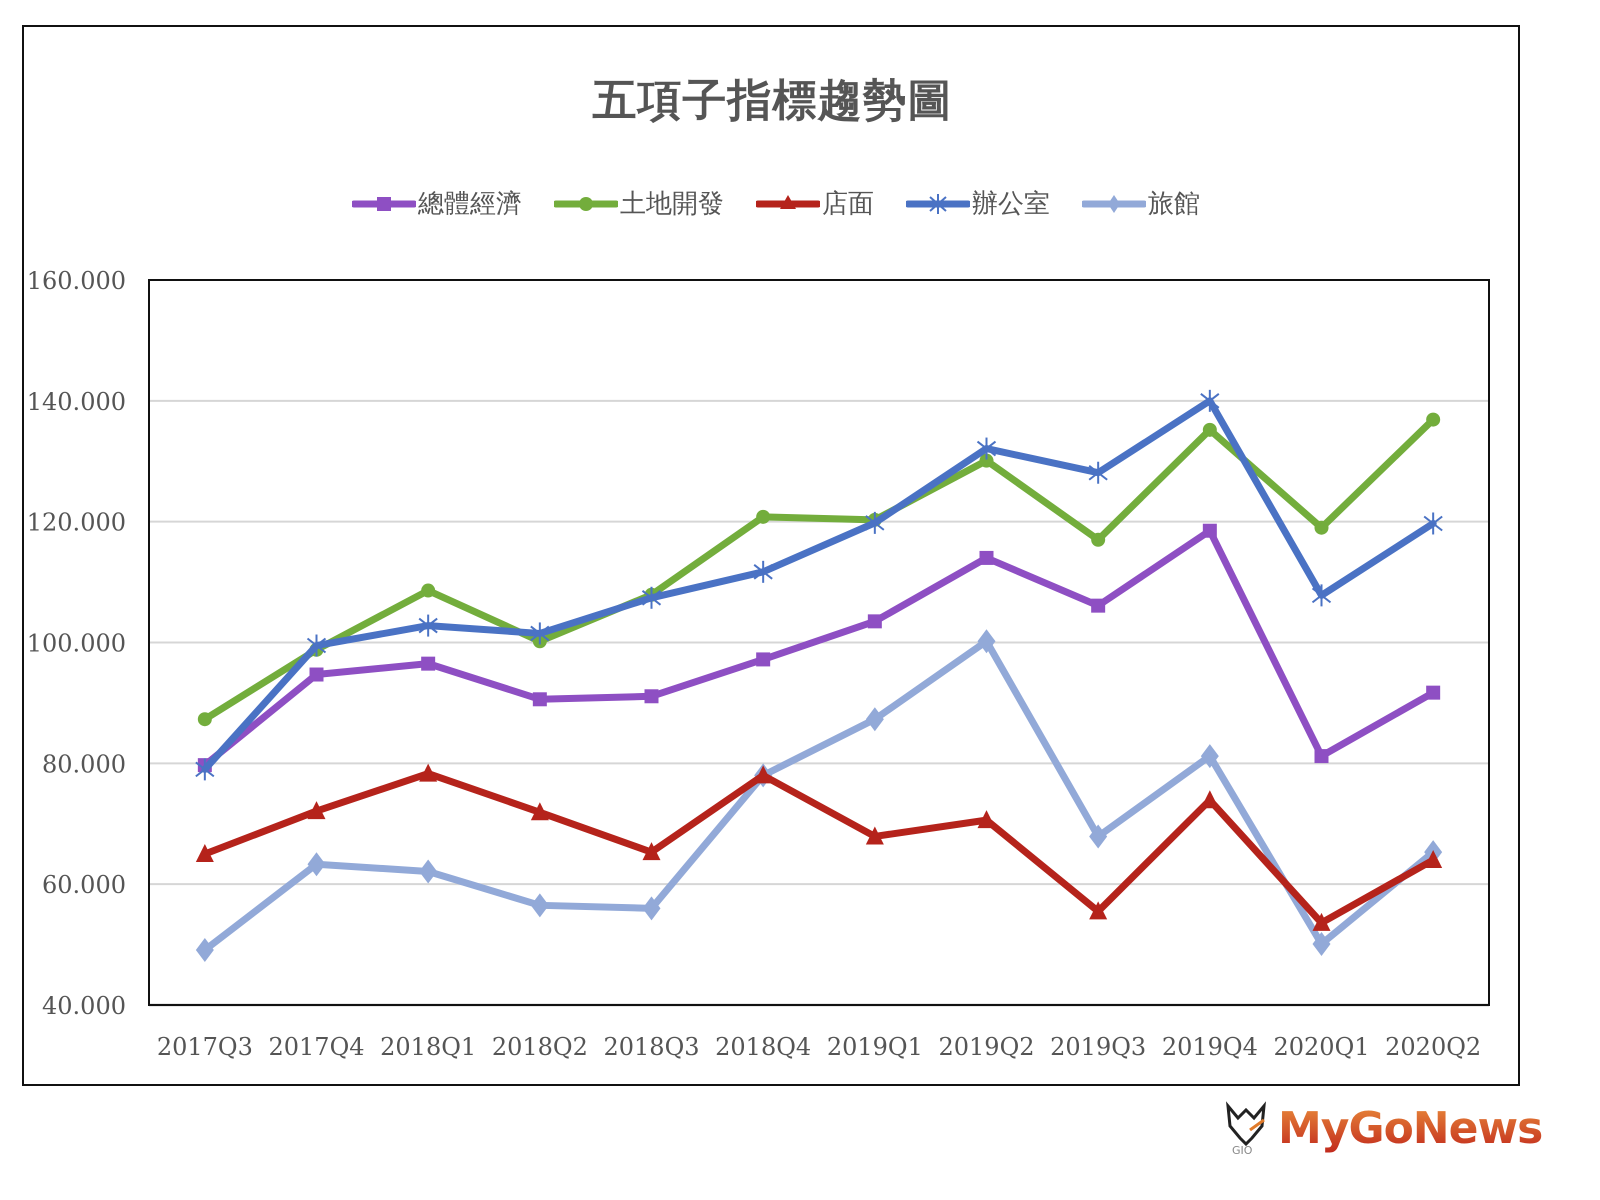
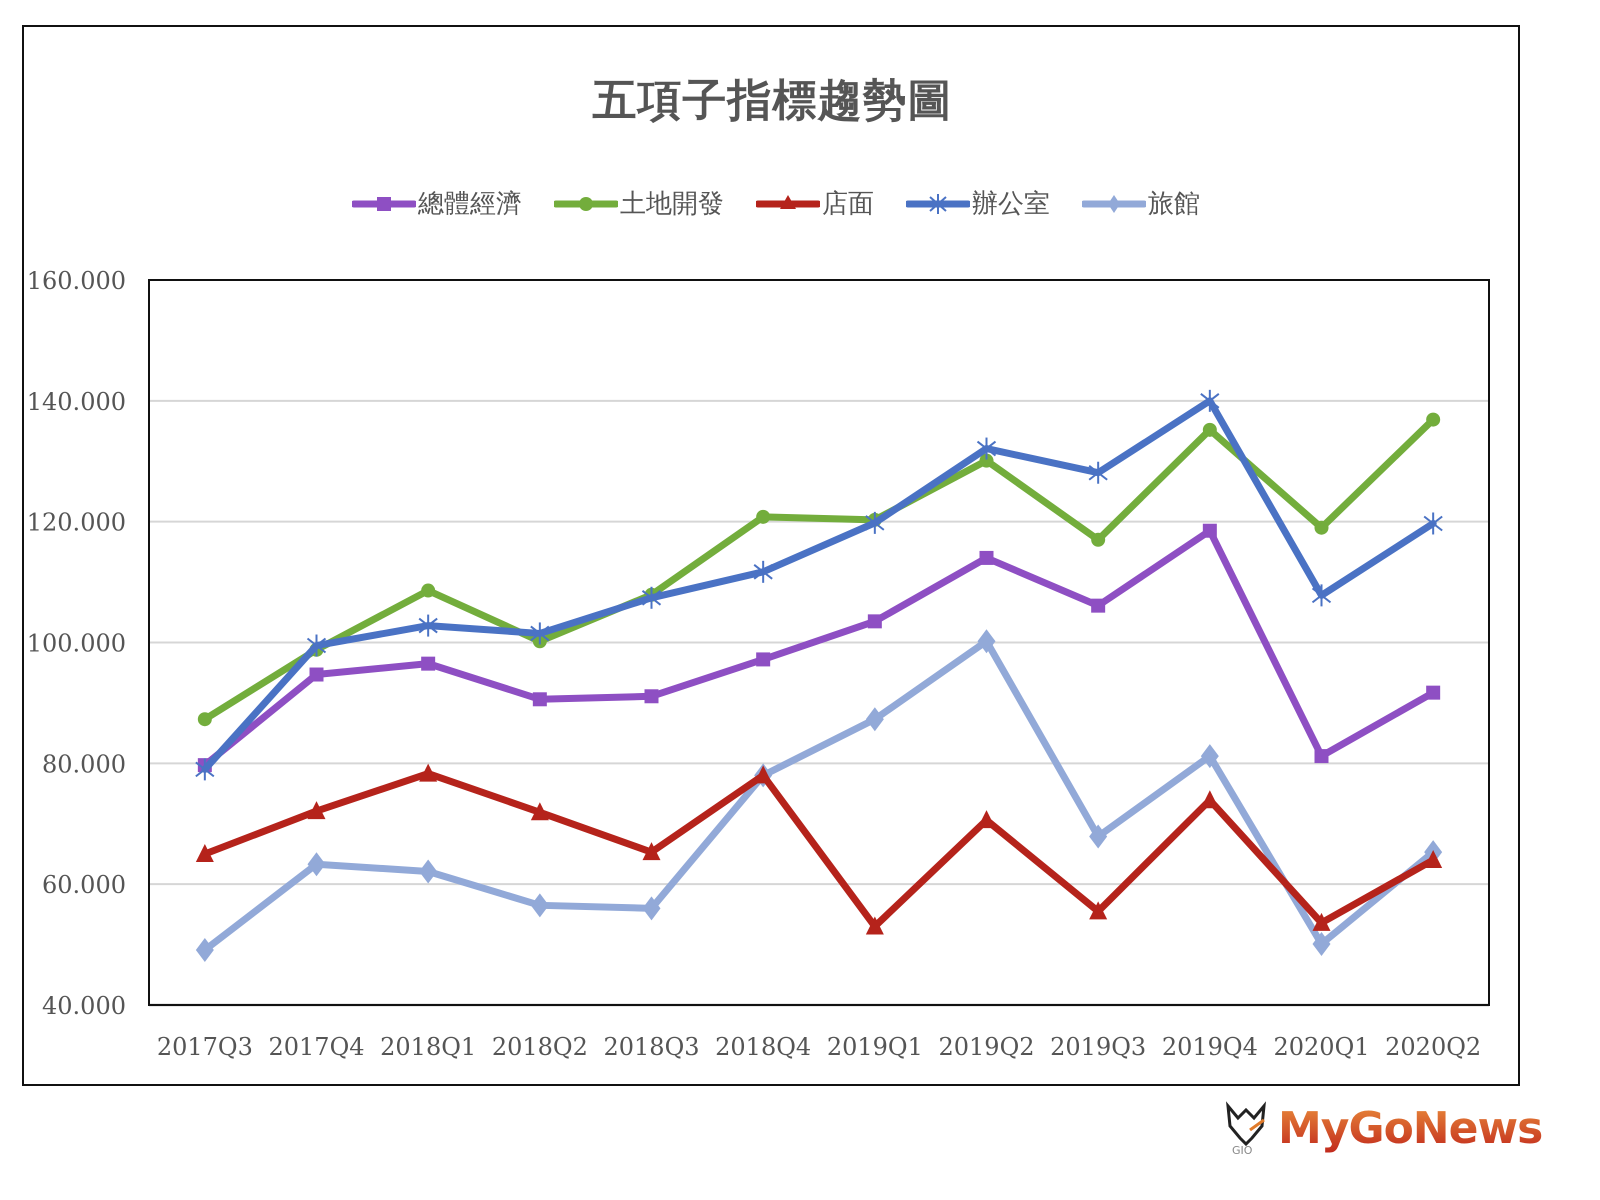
店面/2019Q1: 68 -> 53
